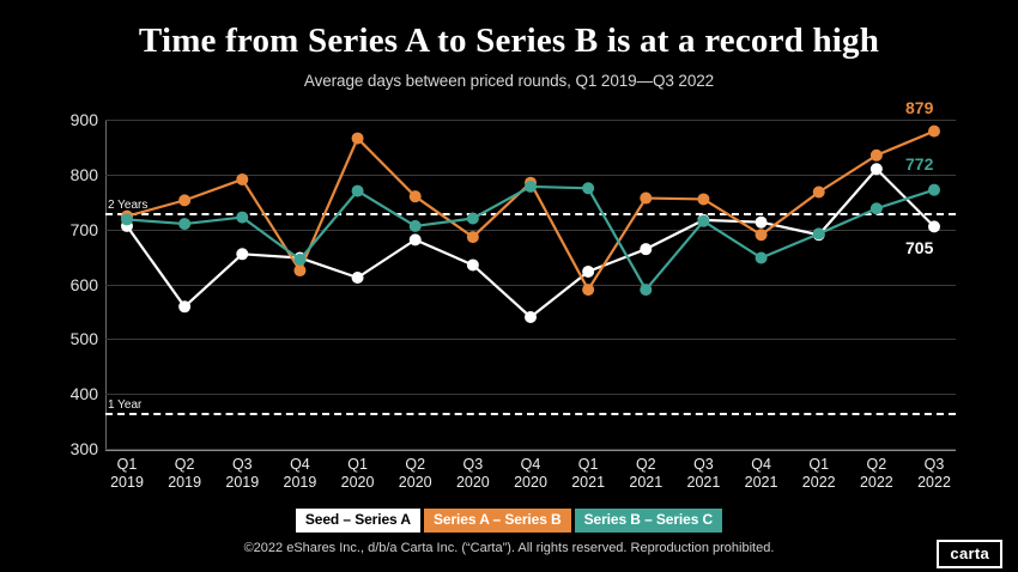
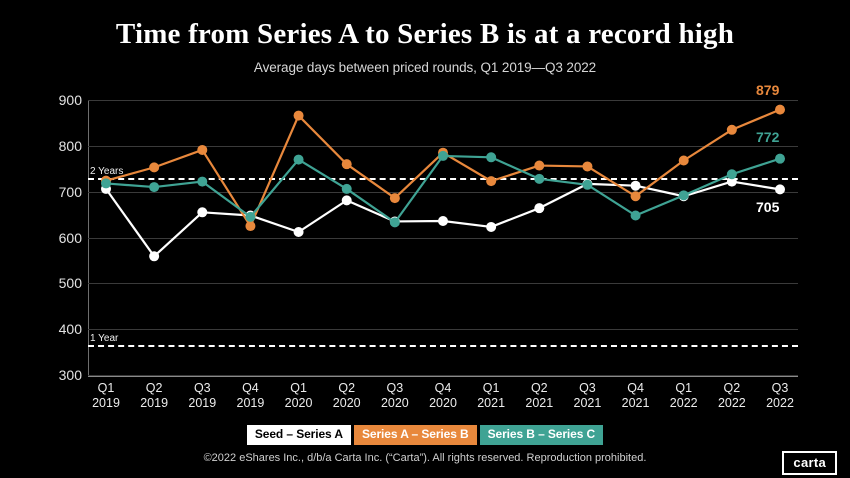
Series B – Series C/Q3 2020: 720 -> 630
Seed – Series A/Q4 2020: 540 -> 640
Series A – Series B/Q1 2021: 590 -> 720
Series B – Series C/Q2 2021: 590 -> 730
Seed – Series A/Q2 2022: 810 -> 720
